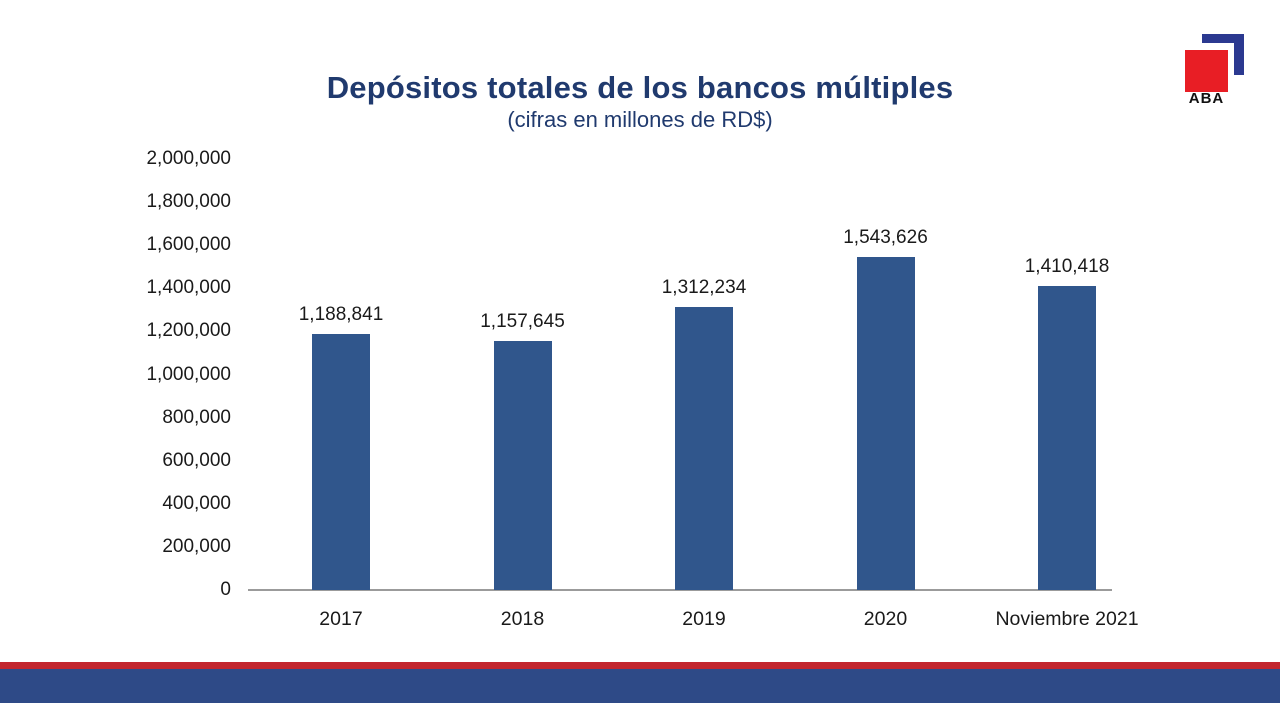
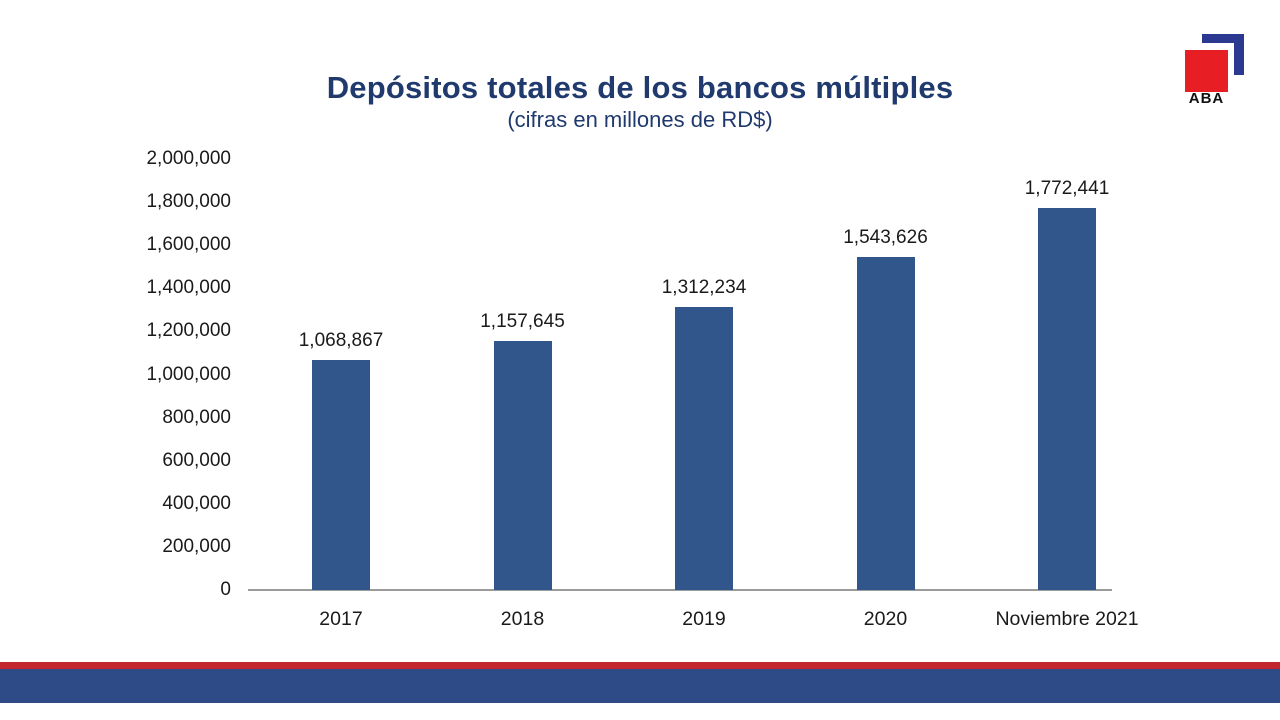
2017: 1,188,841 -> 1,068,867
Noviembre 2021: 1,410,418 -> 1,772,441
